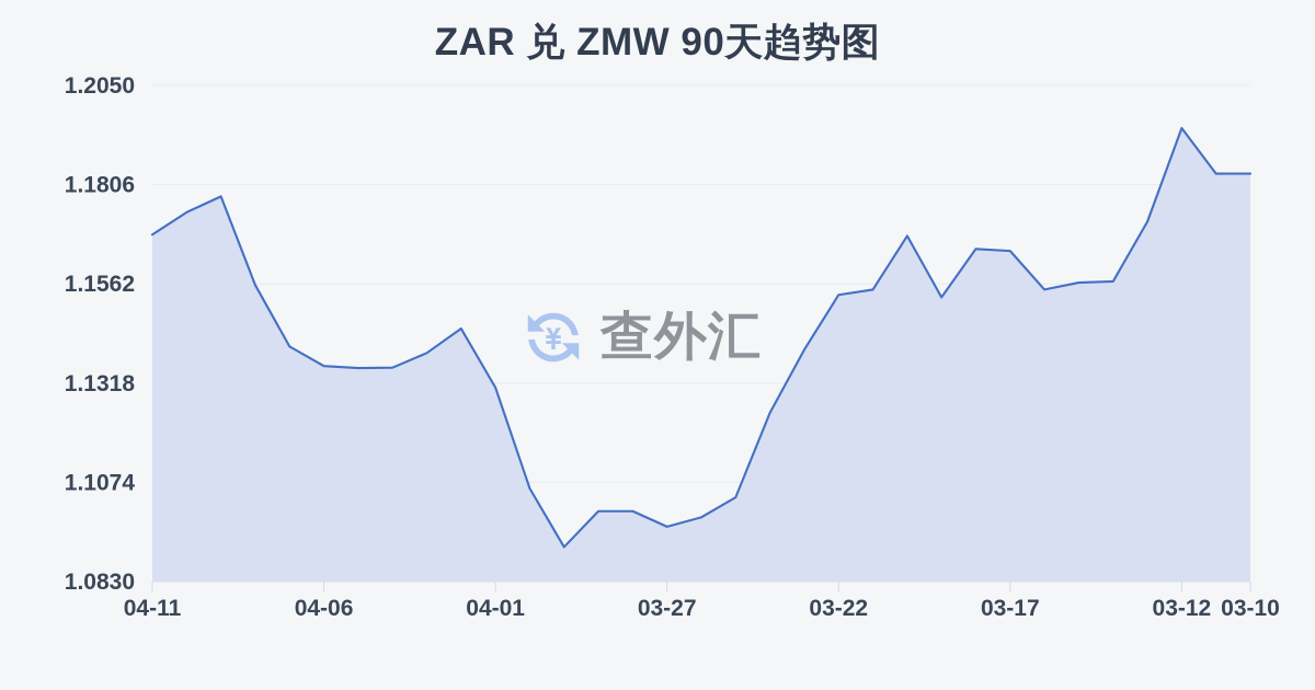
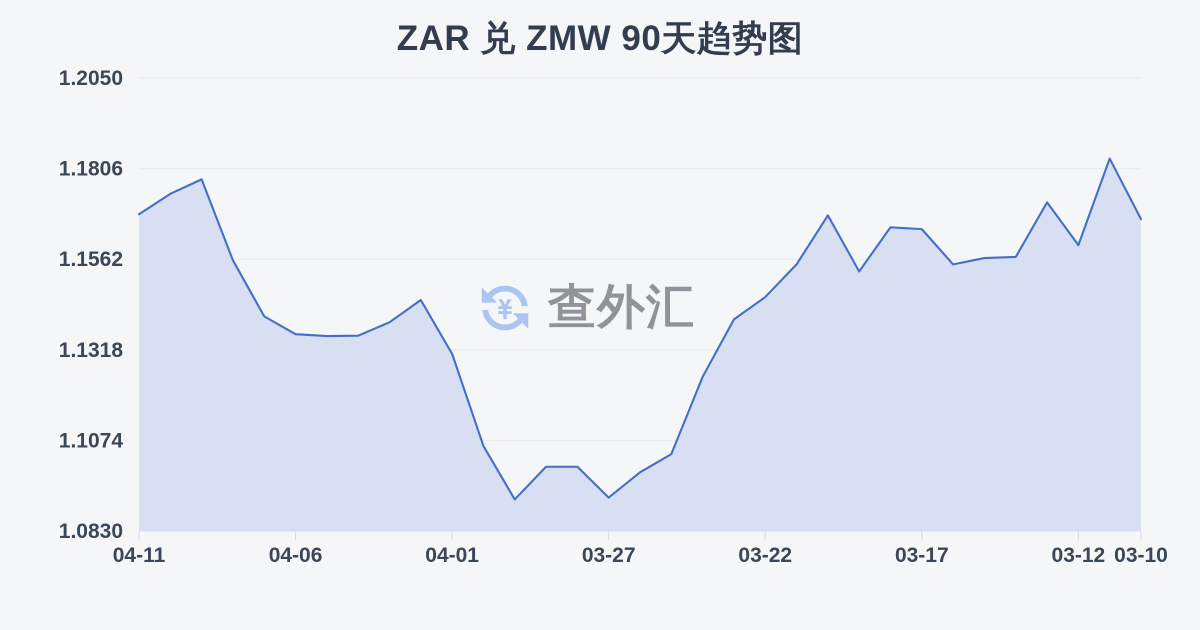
03-27: 1.097 -> 1.092
03-22: 1.153 -> 1.146
03-12: 1.194 -> 1.160
03-10: 1.183 -> 1.167
